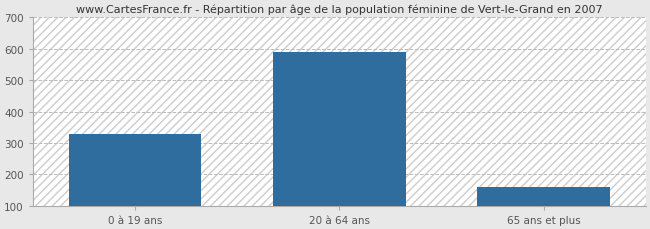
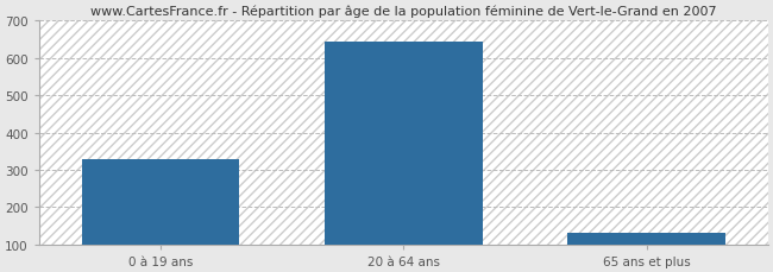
20 à 64 ans: 590 -> 645
65 ans et plus: 160 -> 130
